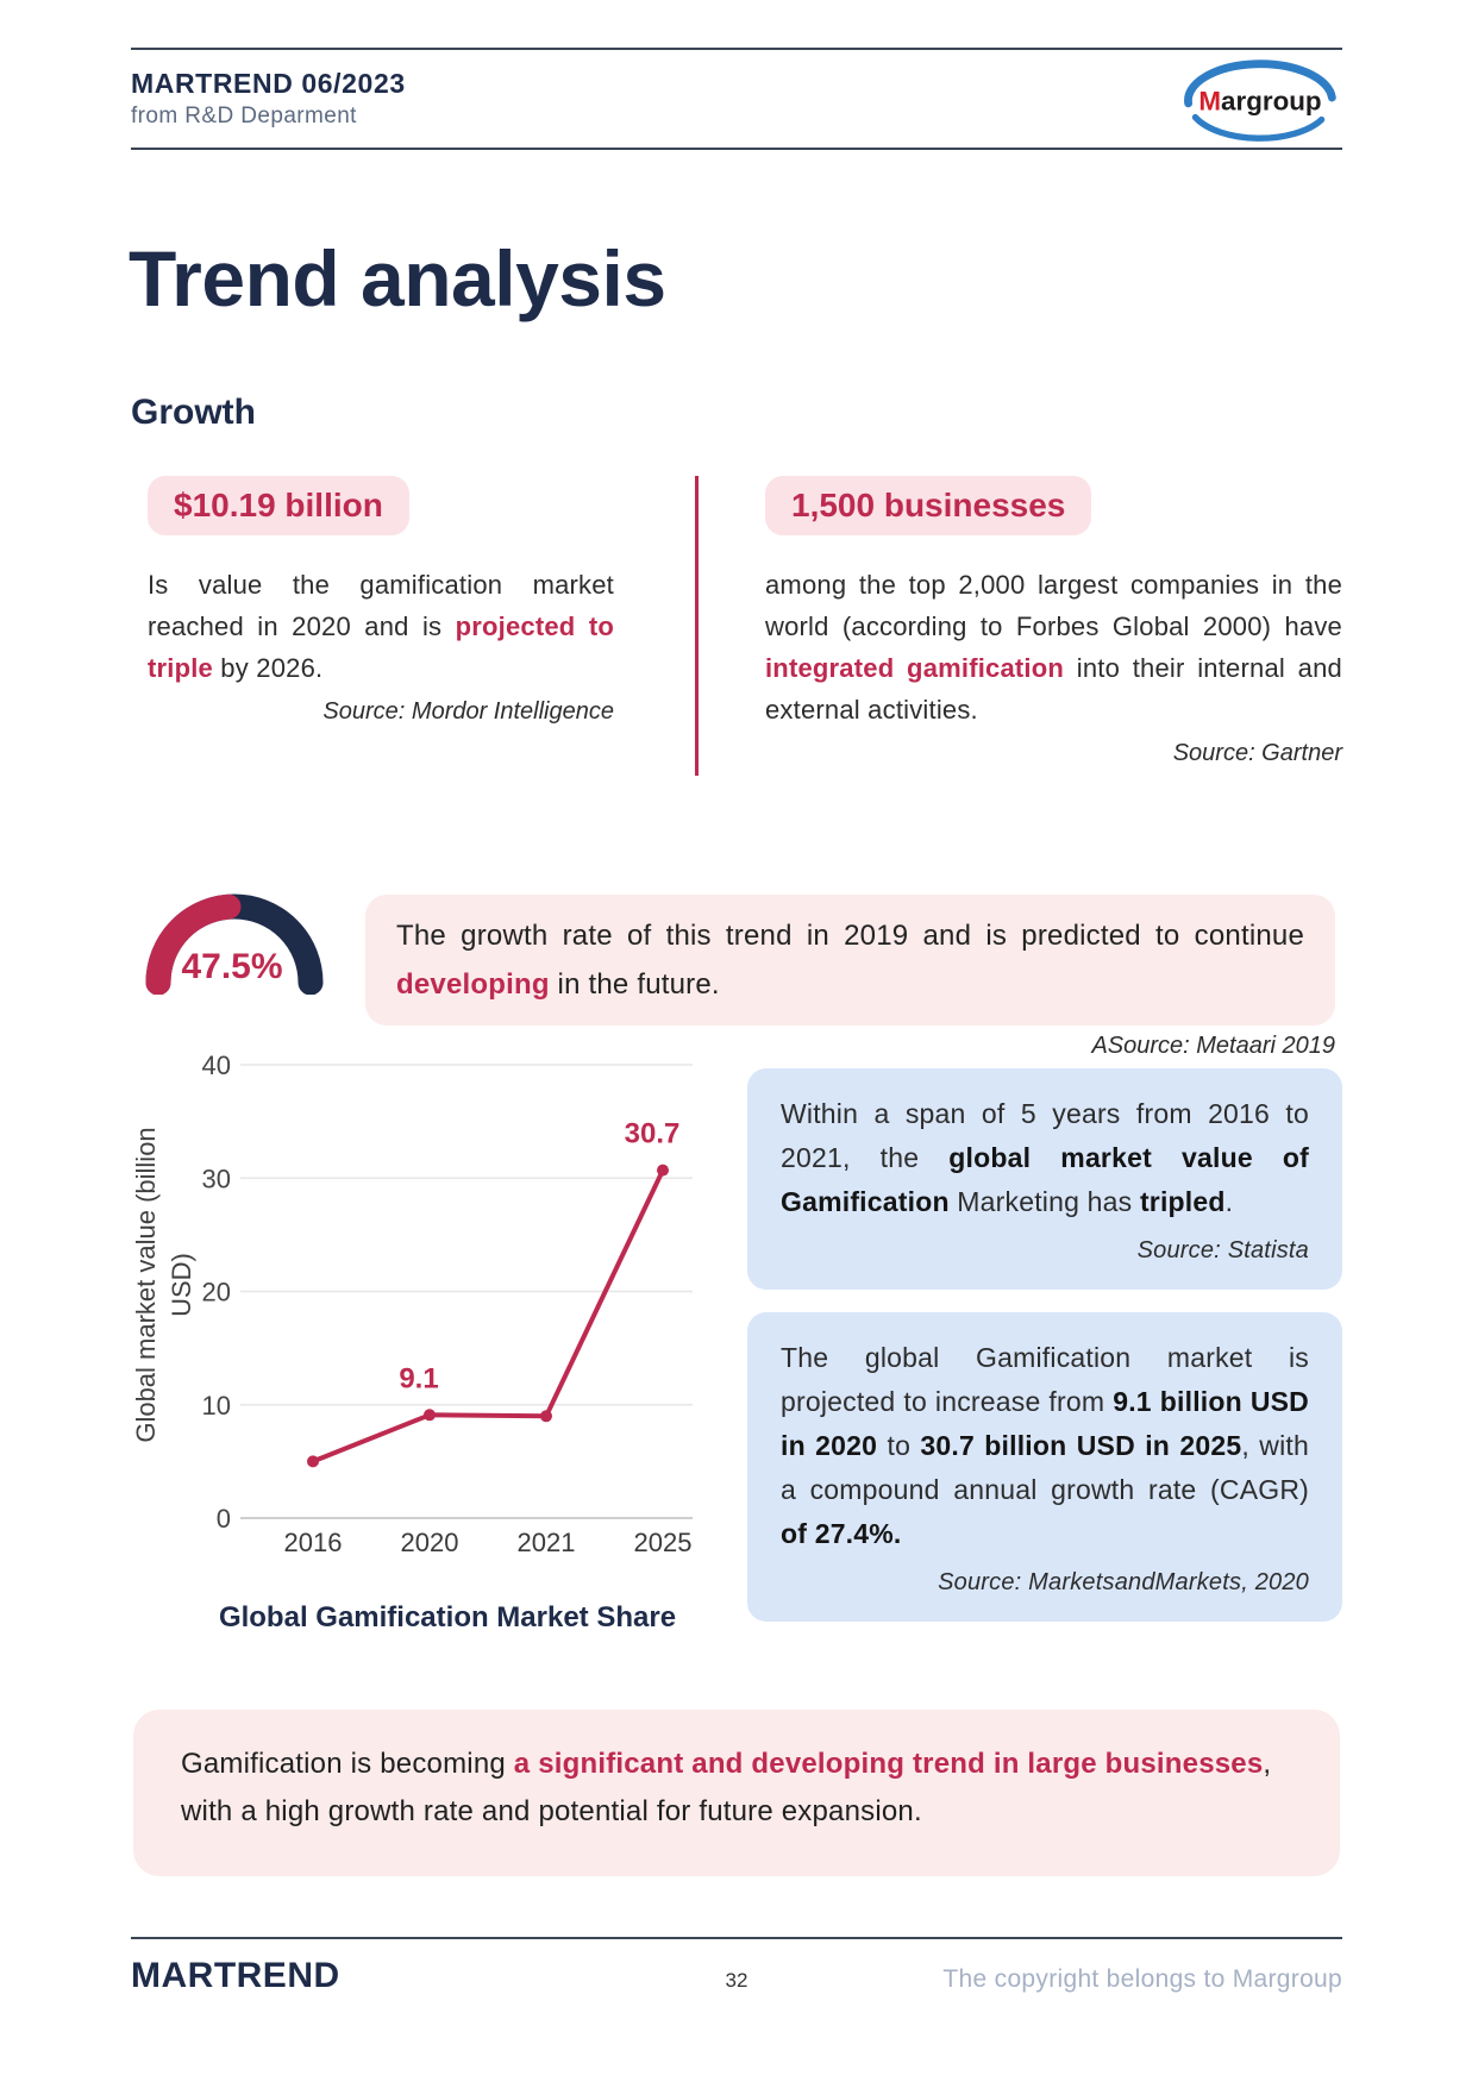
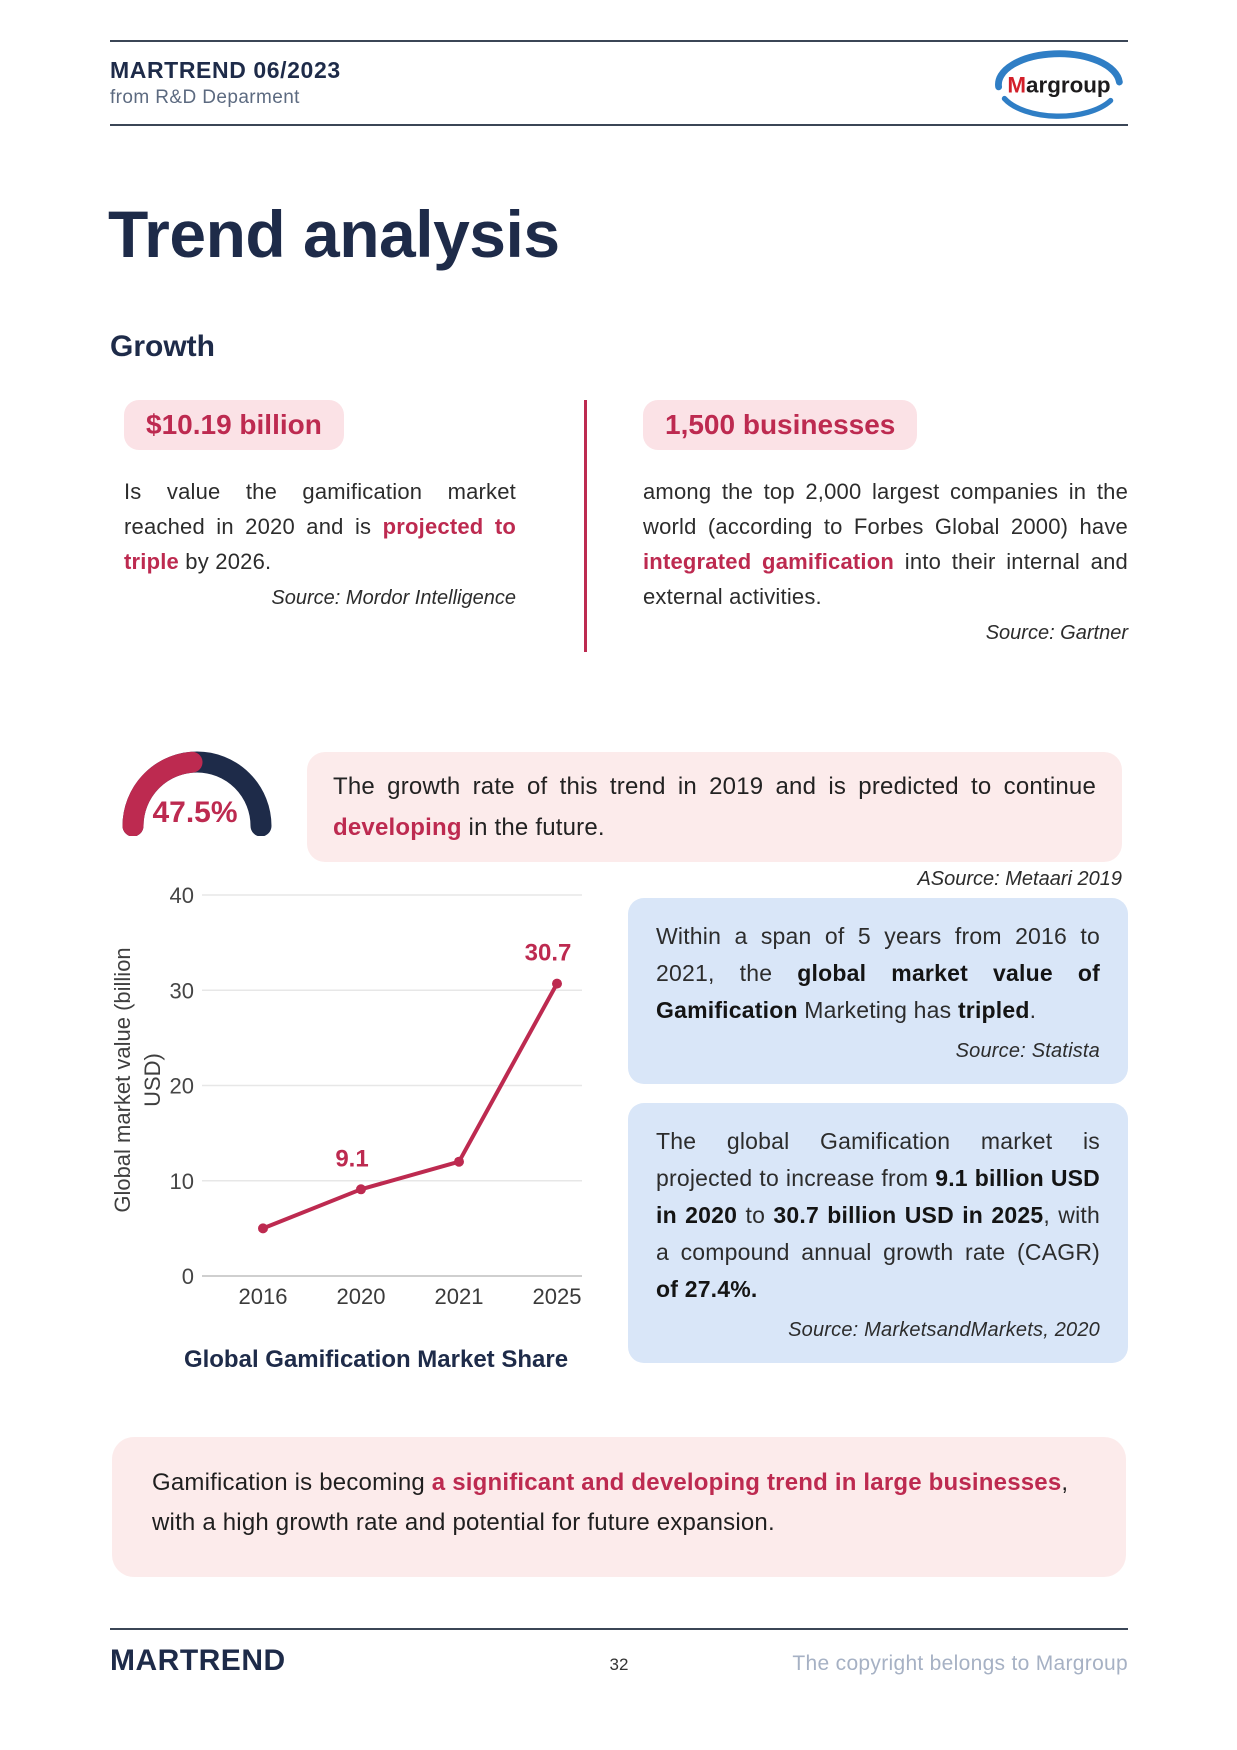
2021: 9 -> 12
